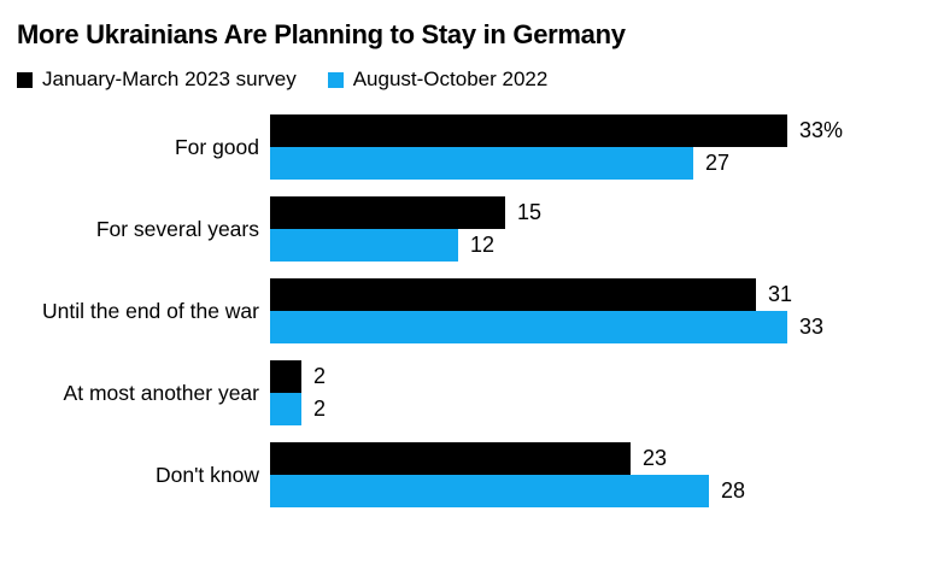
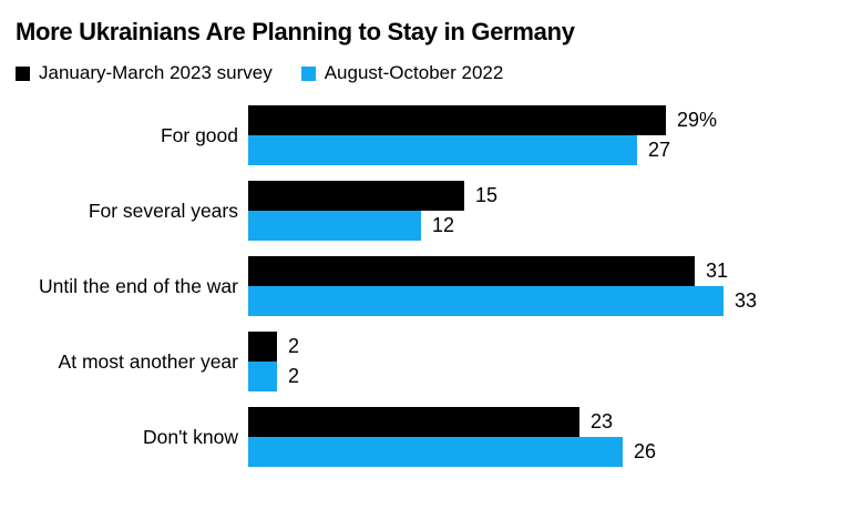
January-March 2023 survey/For good: 33% -> 29%
August-October 2022/Don't know: 28 -> 26
